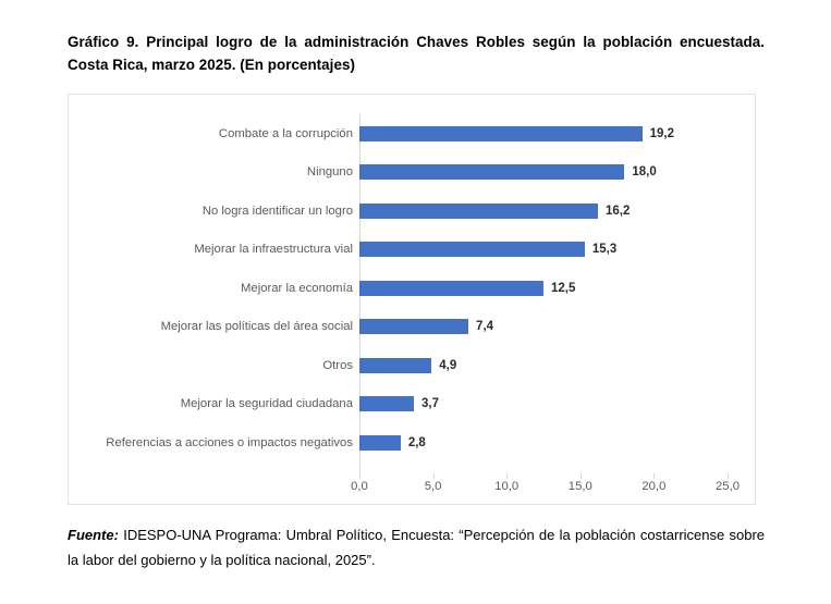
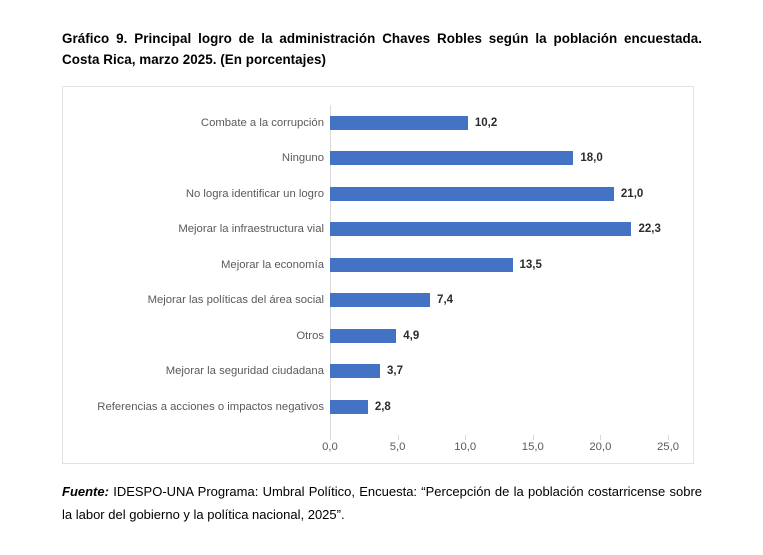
Combate a la corrupción: 19,2 -> 10,2
No logra identificar un logro: 16,2 -> 21,0
Mejorar la infraestructura vial: 15,3 -> 22,3
Mejorar la economía: 12,5 -> 13,5
